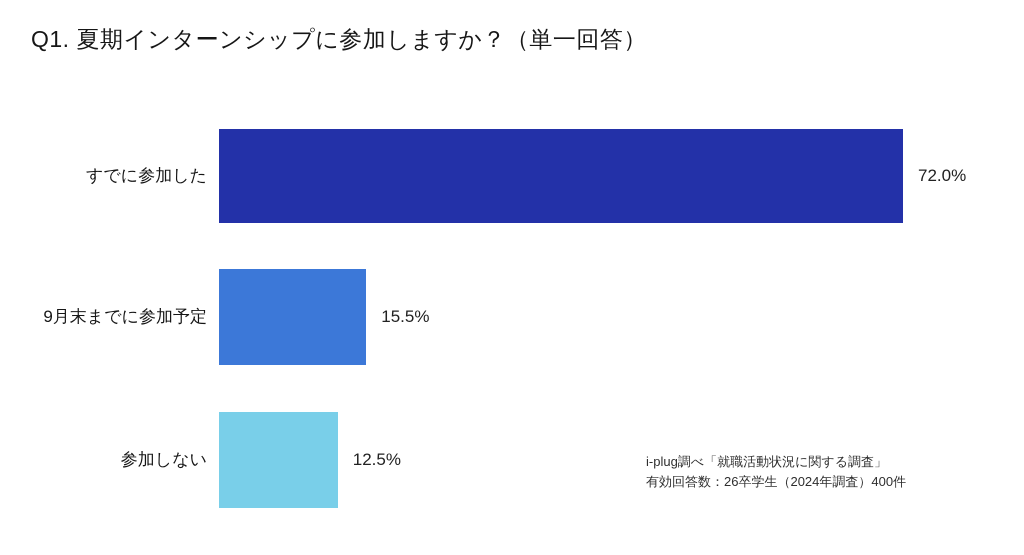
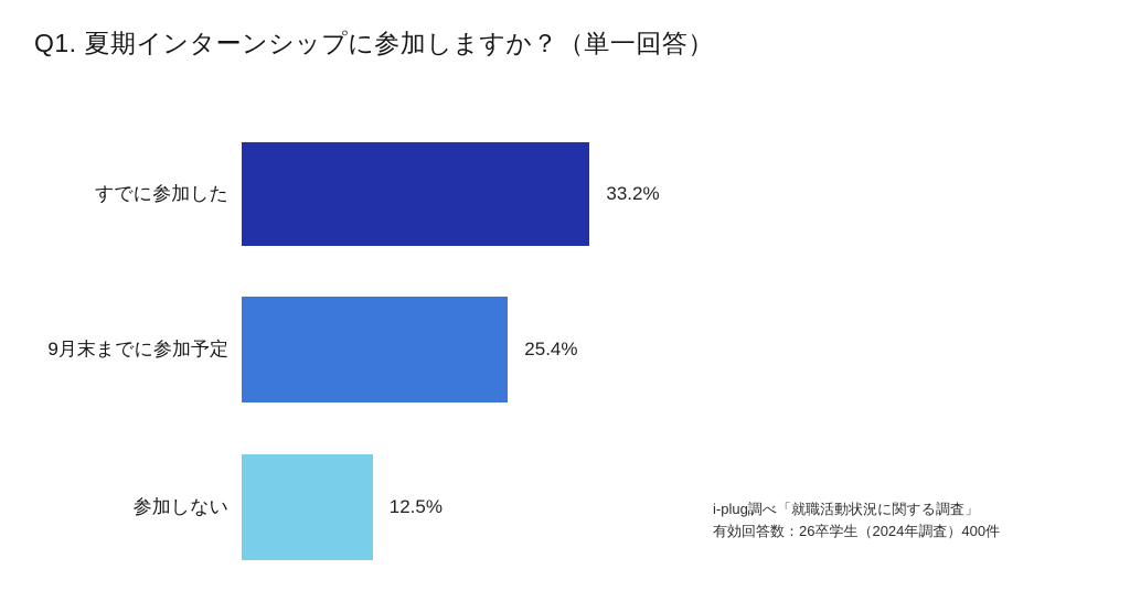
すでに参加した: 72.0% -> 33.2%
9月末までに参加予定: 15.5% -> 25.4%
